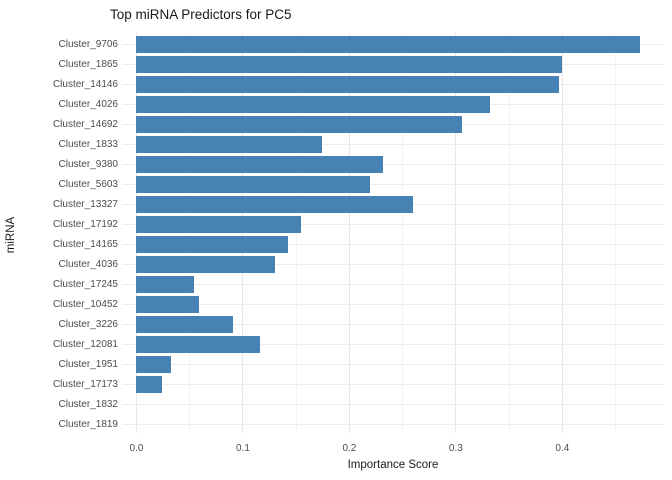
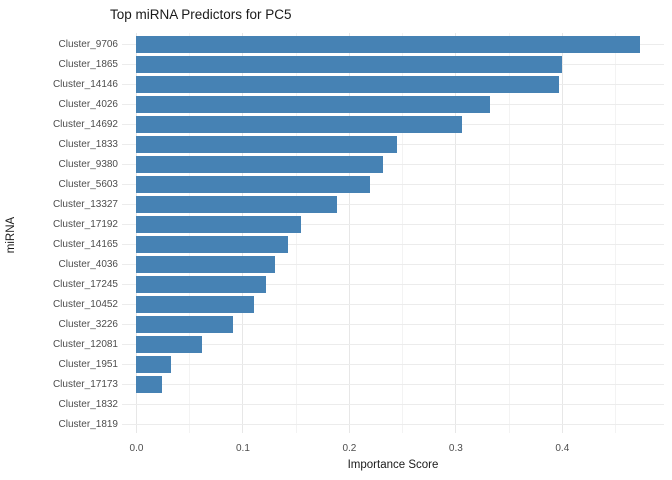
Cluster_1833: 0.174 -> 0.245
Cluster_13327: 0.260 -> 0.188
Cluster_17245: 0.054 -> 0.122
Cluster_10452: 0.059 -> 0.110
Cluster_12081: 0.116 -> 0.062
